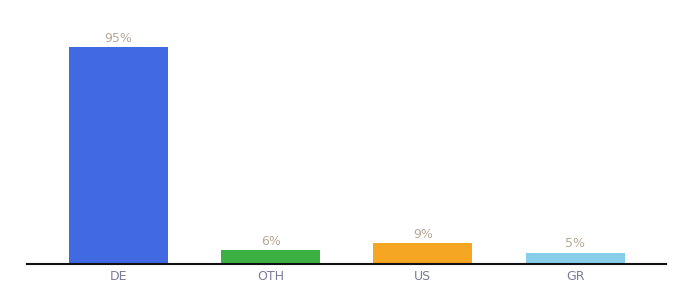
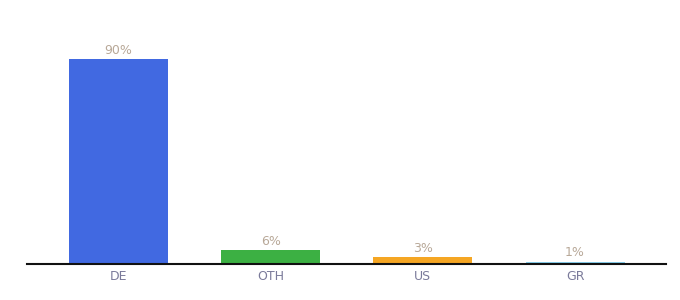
DE: 95% -> 90%
US: 9% -> 3%
GR: 5% -> 1%
